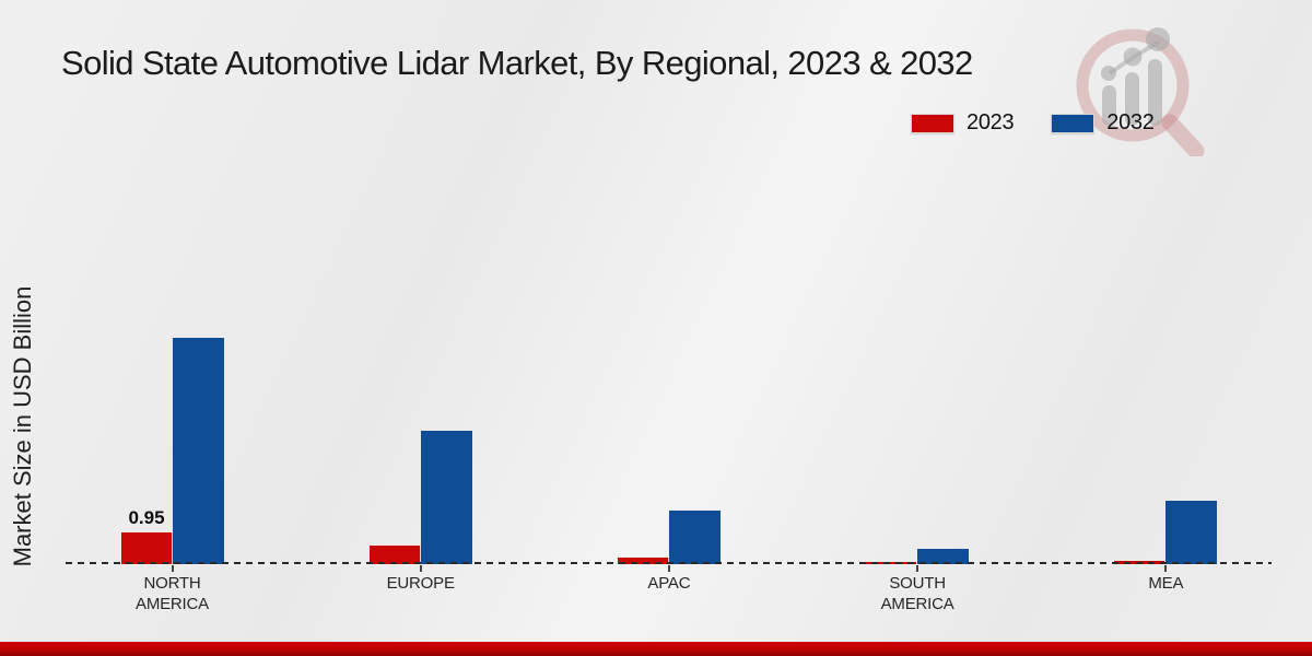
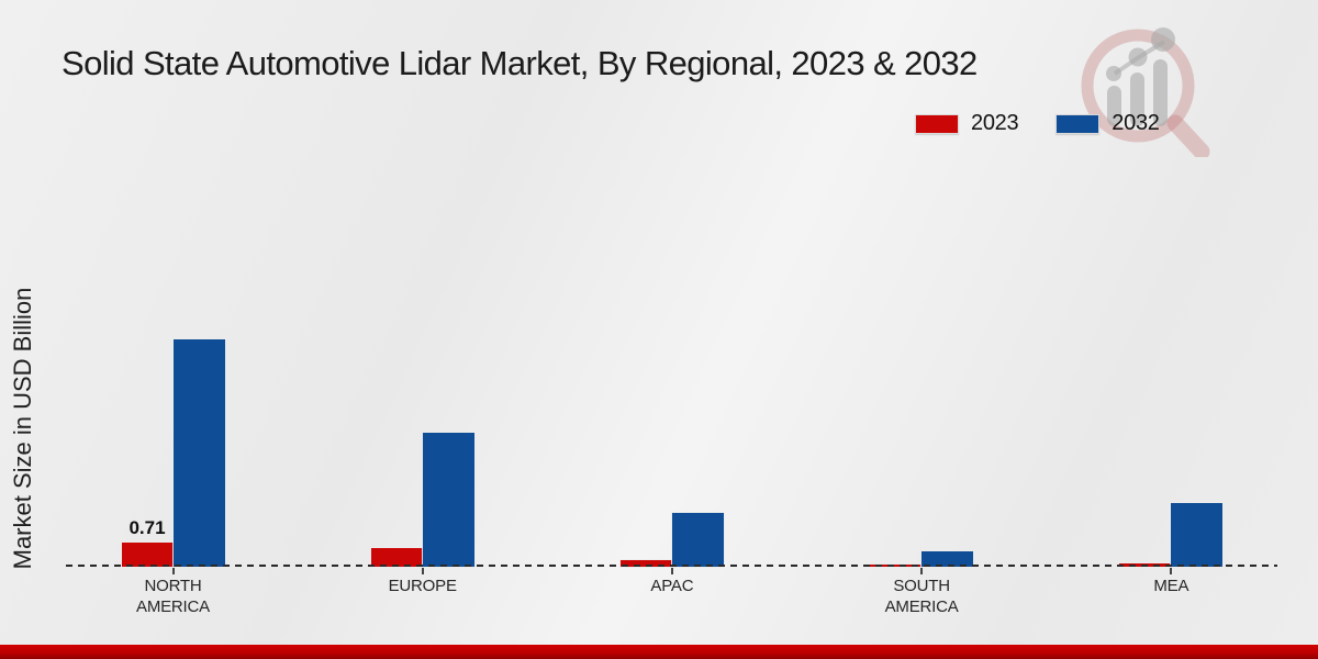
2023/NORTH AMERICA: 0.95 -> 0.71
